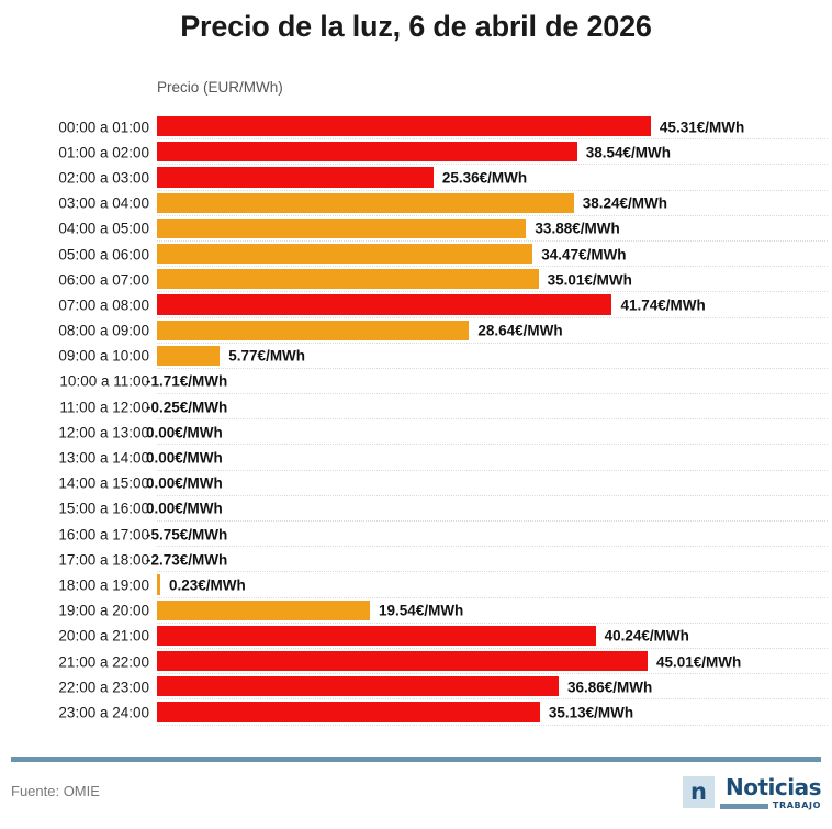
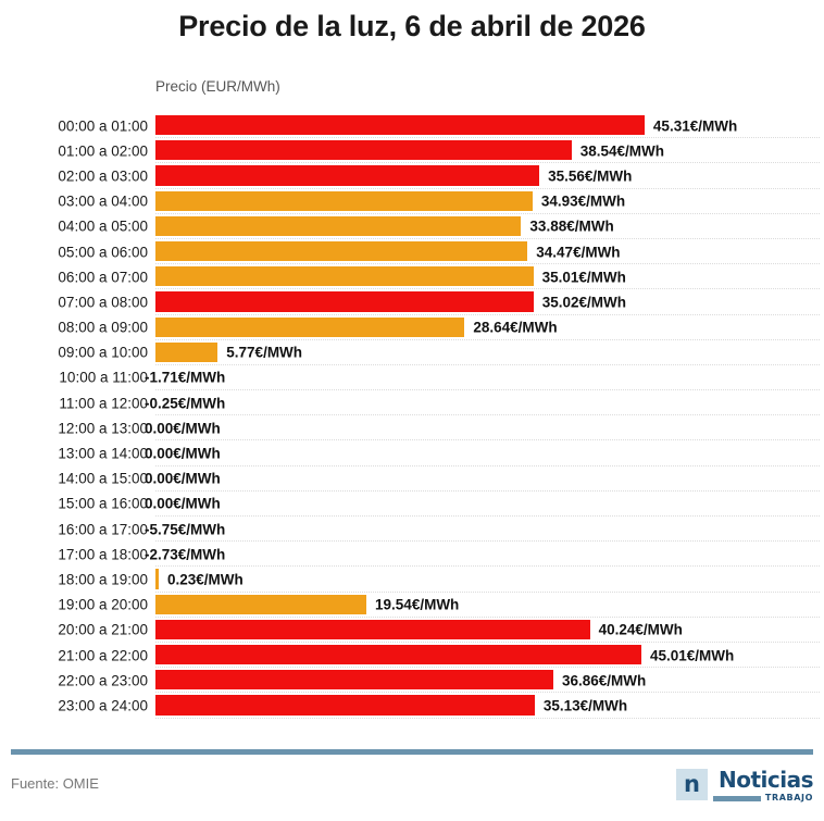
02:00 a 03:00: 25.36 -> 35.56
03:00 a 04:00: 38.24 -> 34.93
07:00 a 08:00: 41.74 -> 35.02
